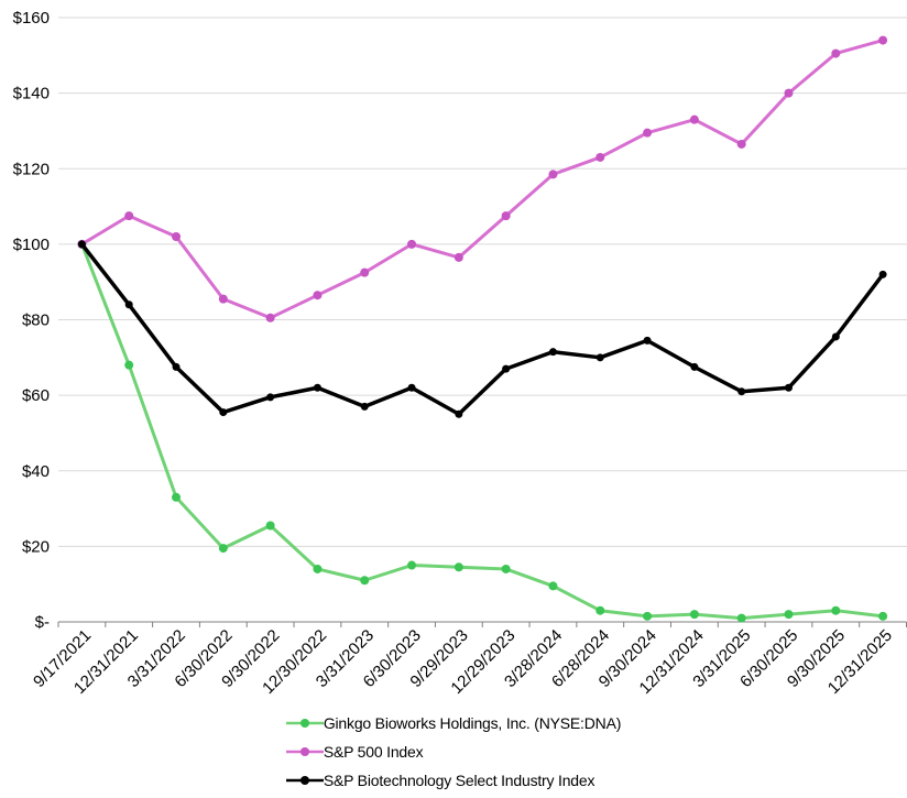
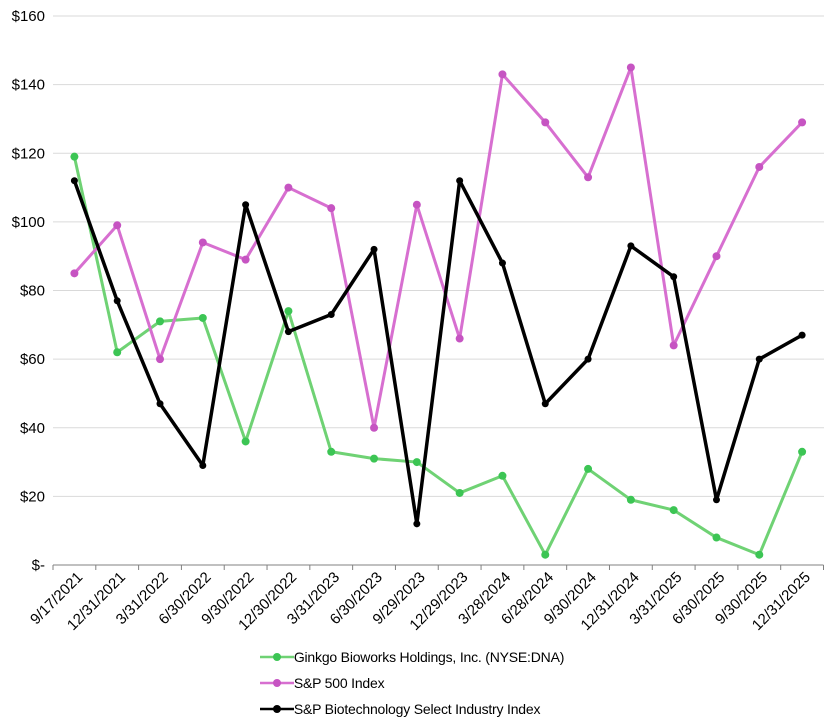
Ginkgo Bioworks Holdings, Inc. (NYSE:DNA)/9/17/2021: $100 -> $119
S&P 500 Index/9/17/2021: $100 -> $85
S&P Biotechnology Select Industry Index/9/17/2021: $100 -> $112
Ginkgo Bioworks Holdings, Inc. (NYSE:DNA)/12/31/2021: $68 -> $62
S&P 500 Index/12/31/2021: $108 -> $99
S&P Biotechnology Select Industry Index/12/31/2021: $84 -> $77
Ginkgo Bioworks Holdings, Inc. (NYSE:DNA)/3/31/2022: $33 -> $71
S&P 500 Index/3/31/2022: $102 -> $60
S&P Biotechnology Select Industry Index/3/31/2022: $68 -> $47
Ginkgo Bioworks Holdings, Inc. (NYSE:DNA)/6/30/2022: $20 -> $72
S&P 500 Index/6/30/2022: $86 -> $94
S&P Biotechnology Select Industry Index/6/30/2022: $56 -> $29
Ginkgo Bioworks Holdings, Inc. (NYSE:DNA)/9/30/2022: $26 -> $36
S&P 500 Index/9/30/2022: $80 -> $89
S&P Biotechnology Select Industry Index/9/30/2022: $60 -> $105
Ginkgo Bioworks Holdings, Inc. (NYSE:DNA)/12/30/2022: $14 -> $74
S&P 500 Index/12/30/2022: $86 -> $110
S&P Biotechnology Select Industry Index/12/30/2022: $62 -> $68
Ginkgo Bioworks Holdings, Inc. (NYSE:DNA)/3/31/2023: $11 -> $33
S&P 500 Index/3/31/2023: $92 -> $104
S&P Biotechnology Select Industry Index/3/31/2023: $57 -> $73
Ginkgo Bioworks Holdings, Inc. (NYSE:DNA)/6/30/2023: $15 -> $31
S&P 500 Index/6/30/2023: $100 -> $40
S&P Biotechnology Select Industry Index/6/30/2023: $62 -> $92
Ginkgo Bioworks Holdings, Inc. (NYSE:DNA)/9/29/2023: $14 -> $30
S&P 500 Index/9/29/2023: $96 -> $105
S&P Biotechnology Select Industry Index/9/29/2023: $55 -> $12
Ginkgo Bioworks Holdings, Inc. (NYSE:DNA)/12/29/2023: $14 -> $21
S&P 500 Index/12/29/2023: $108 -> $66
S&P Biotechnology Select Industry Index/12/29/2023: $67 -> $112
Ginkgo Bioworks Holdings, Inc. (NYSE:DNA)/3/28/2024: $10 -> $26
S&P 500 Index/3/28/2024: $118 -> $143
S&P Biotechnology Select Industry Index/3/28/2024: $72 -> $88
S&P 500 Index/6/28/2024: $123 -> $129
S&P Biotechnology Select Industry Index/6/28/2024: $70 -> $47
Ginkgo Bioworks Holdings, Inc. (NYSE:DNA)/9/30/2024: $2 -> $28
S&P 500 Index/9/30/2024: $130 -> $113
S&P Biotechnology Select Industry Index/9/30/2024: $74 -> $60
Ginkgo Bioworks Holdings, Inc. (NYSE:DNA)/12/31/2024: $2 -> $19
S&P 500 Index/12/31/2024: $133 -> $145
S&P Biotechnology Select Industry Index/12/31/2024: $68 -> $93
Ginkgo Bioworks Holdings, Inc. (NYSE:DNA)/3/31/2025: $1 -> $16
S&P 500 Index/3/31/2025: $126 -> $64
S&P Biotechnology Select Industry Index/3/31/2025: $61 -> $84
Ginkgo Bioworks Holdings, Inc. (NYSE:DNA)/6/30/2025: $2 -> $8
S&P 500 Index/6/30/2025: $140 -> $90
S&P Biotechnology Select Industry Index/6/30/2025: $62 -> $19
S&P 500 Index/9/30/2025: $150 -> $116
S&P Biotechnology Select Industry Index/9/30/2025: $76 -> $60
Ginkgo Bioworks Holdings, Inc. (NYSE:DNA)/12/31/2025: $2 -> $33
S&P 500 Index/12/31/2025: $154 -> $129
S&P Biotechnology Select Industry Index/12/31/2025: $92 -> $67
